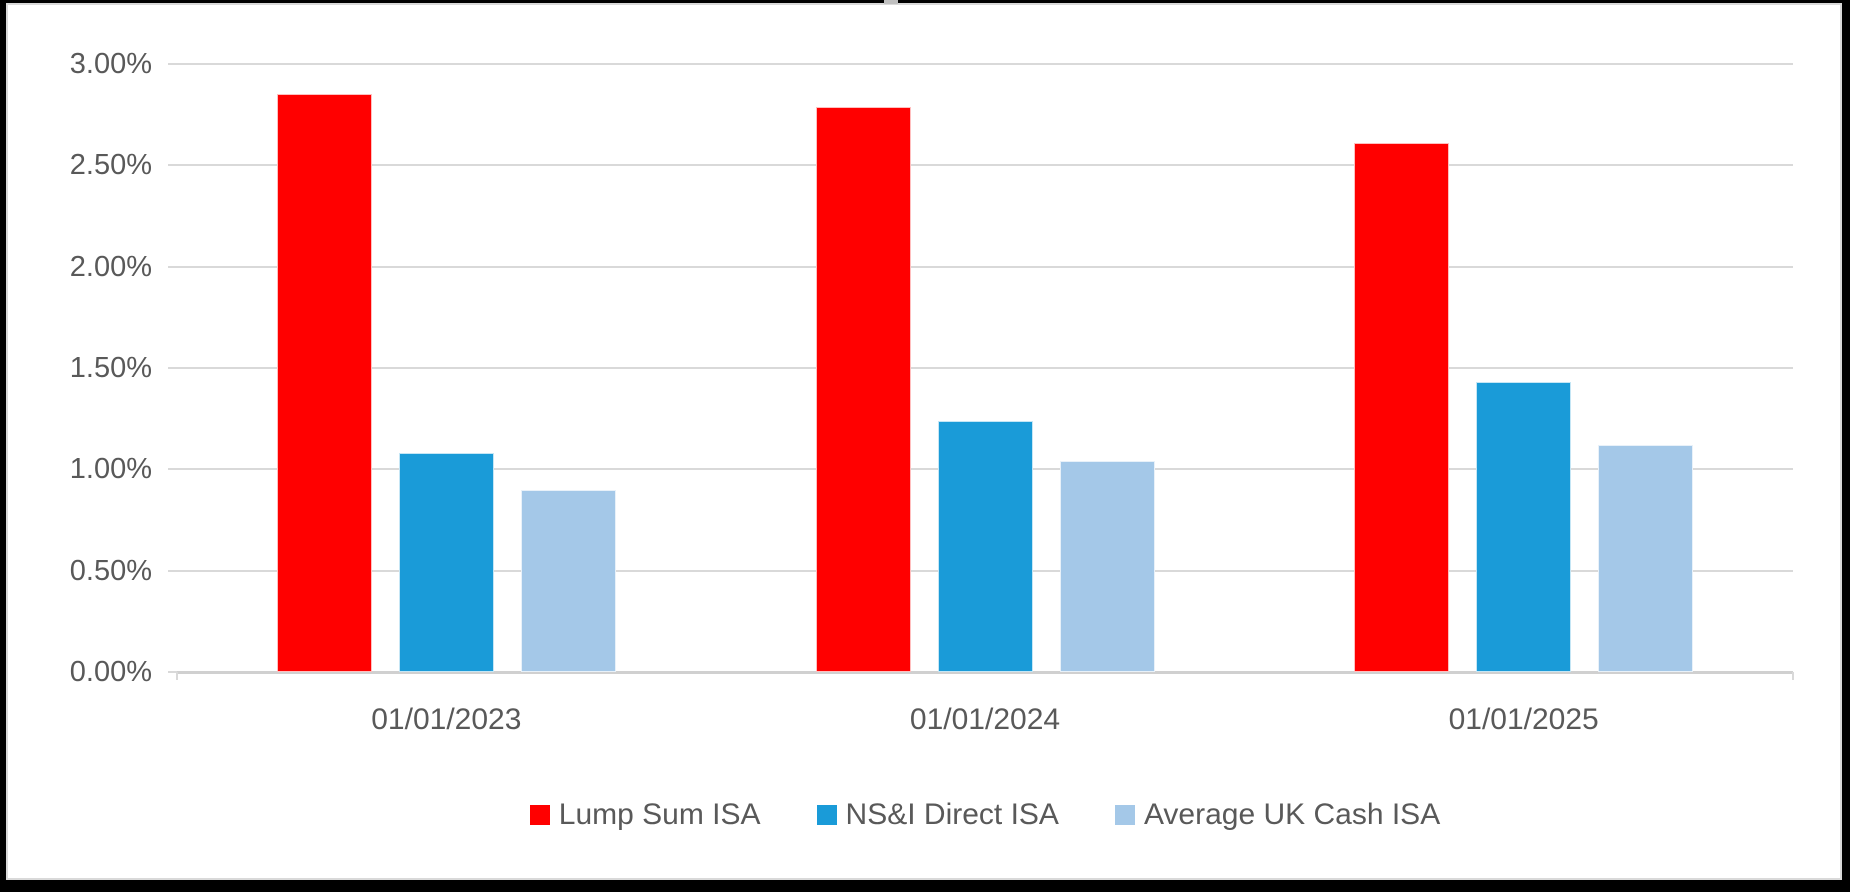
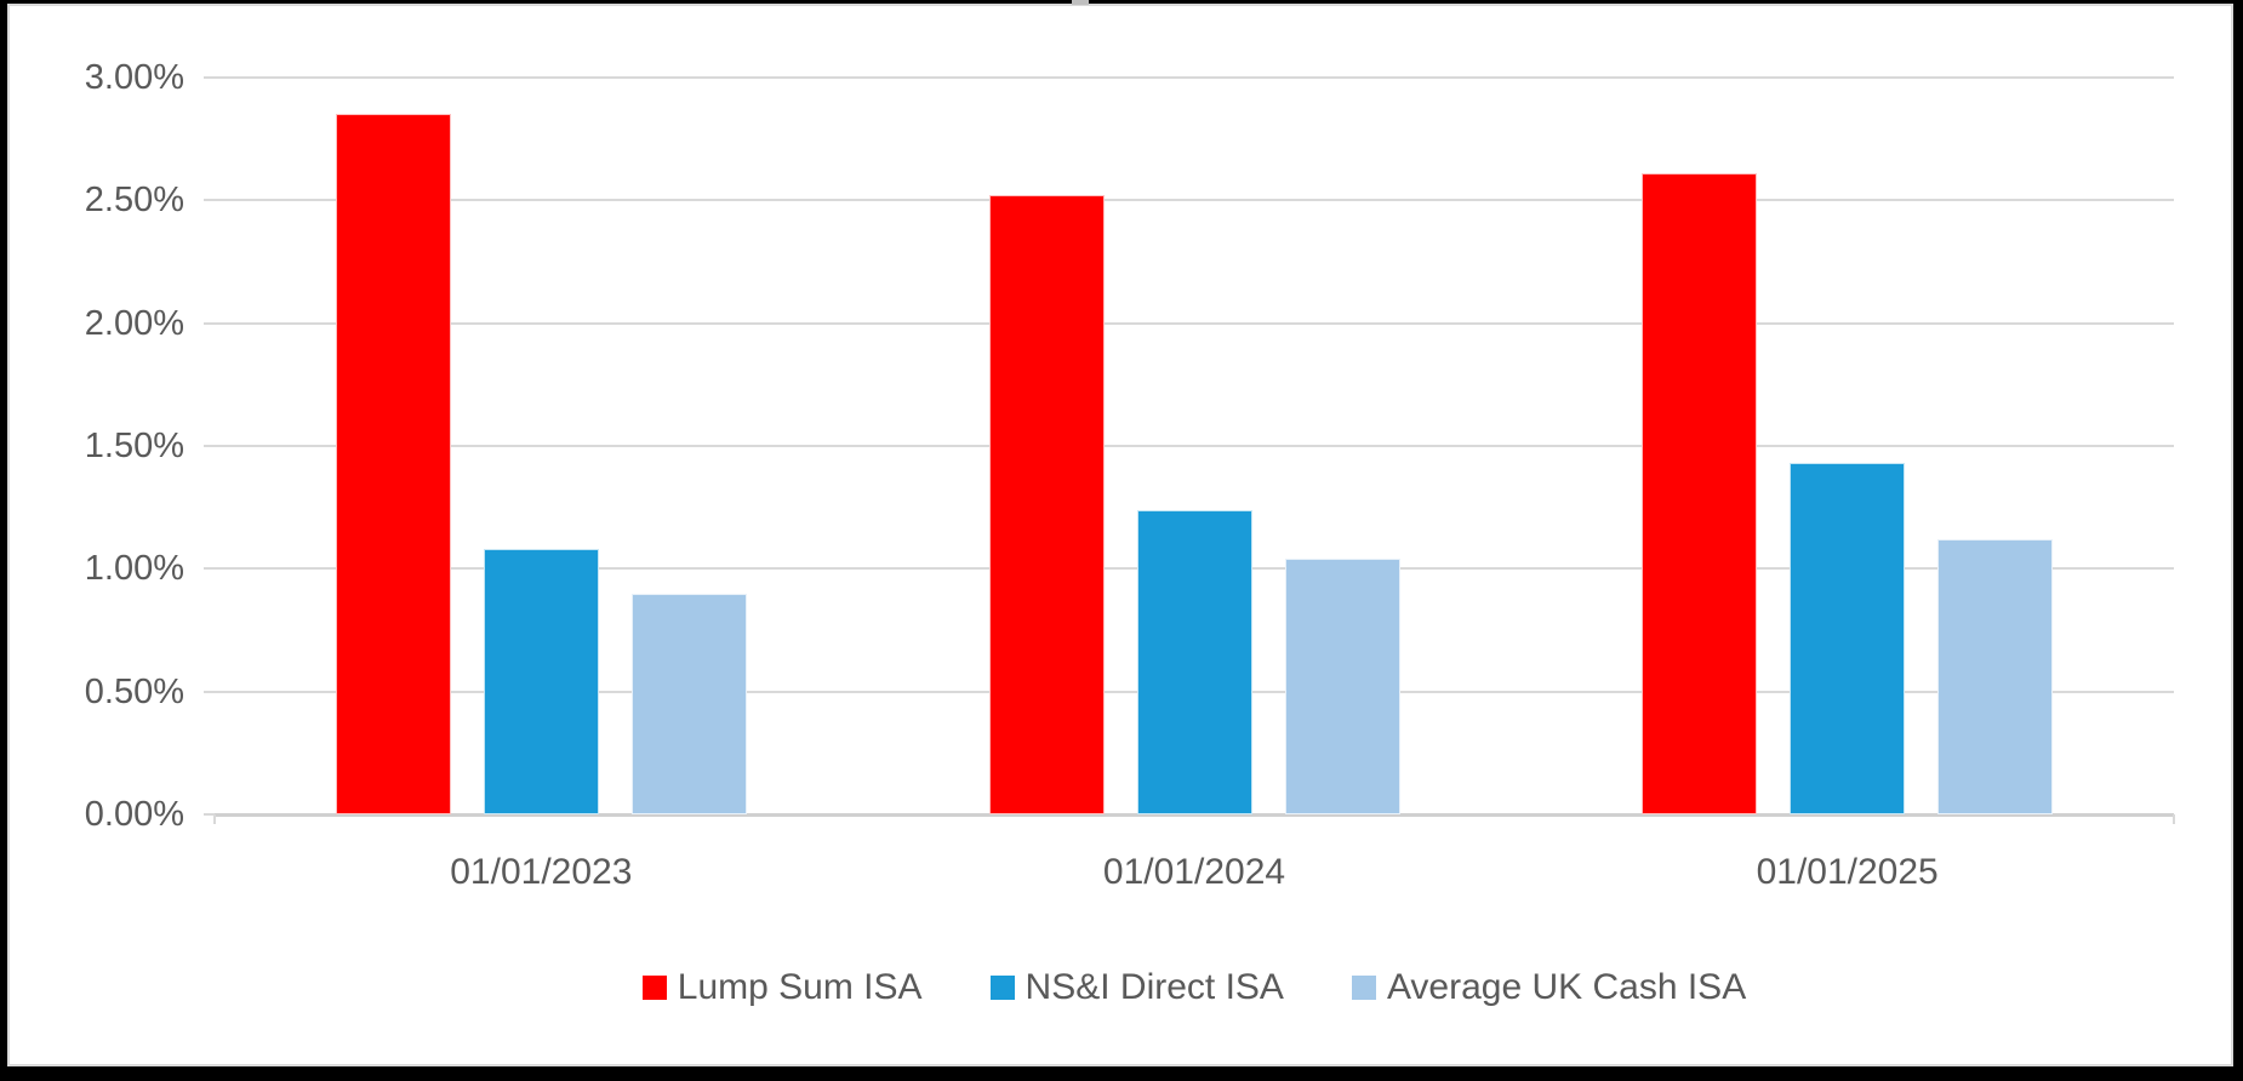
Lump Sum ISA/01/01/2024: 2.79% -> 2.52%
